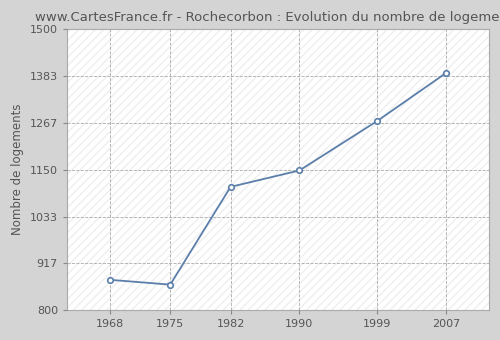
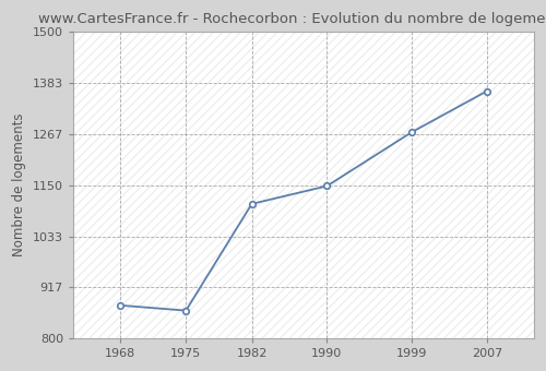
2007: 1391 -> 1365
